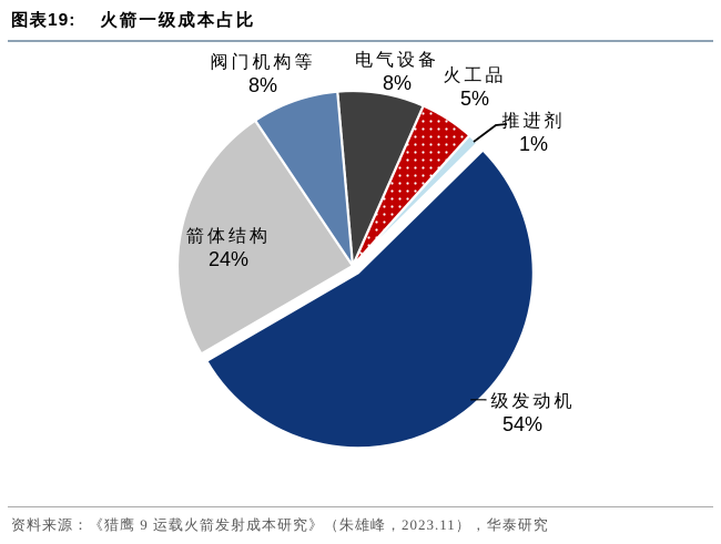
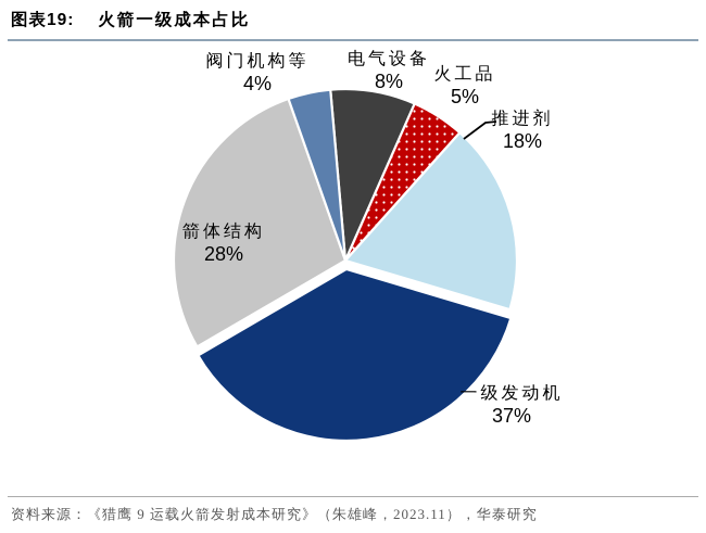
推进剂: 1% -> 18%
一级发动机: 54% -> 37%
箭体结构: 24% -> 28%
阀门机构等: 8% -> 4%
